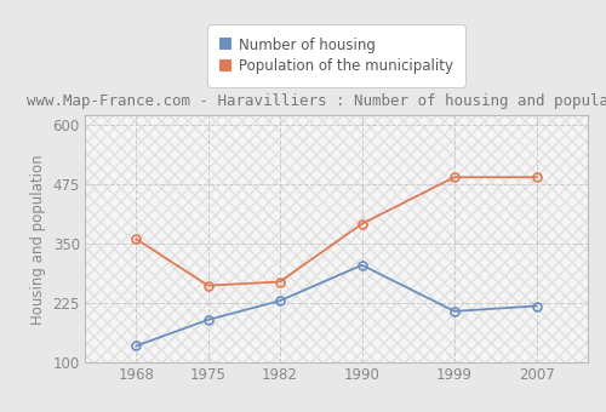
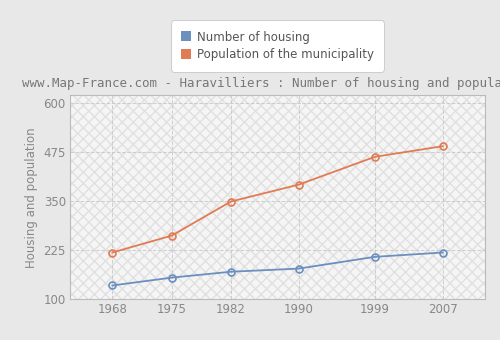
Population of the municipality/1968: 360 -> 219
Number of housing/1975: 190 -> 155
Number of housing/1982: 230 -> 170
Population of the municipality/1982: 270 -> 349
Number of housing/1990: 305 -> 178
Population of the municipality/1999: 490 -> 463
